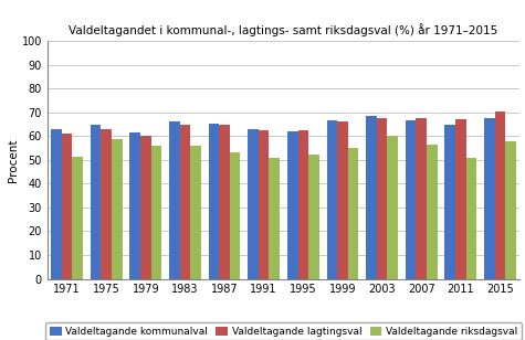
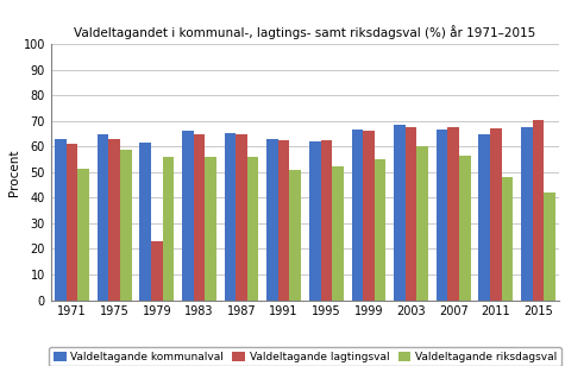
Valdeltagande lagtingsval/1979: 60.0 -> 23.0
Valdeltagande riksdagsval/1987: 53.0 -> 56.0
Valdeltagande riksdagsval/2011: 51.0 -> 48.0
Valdeltagande riksdagsval/2015: 58.0 -> 42.0
